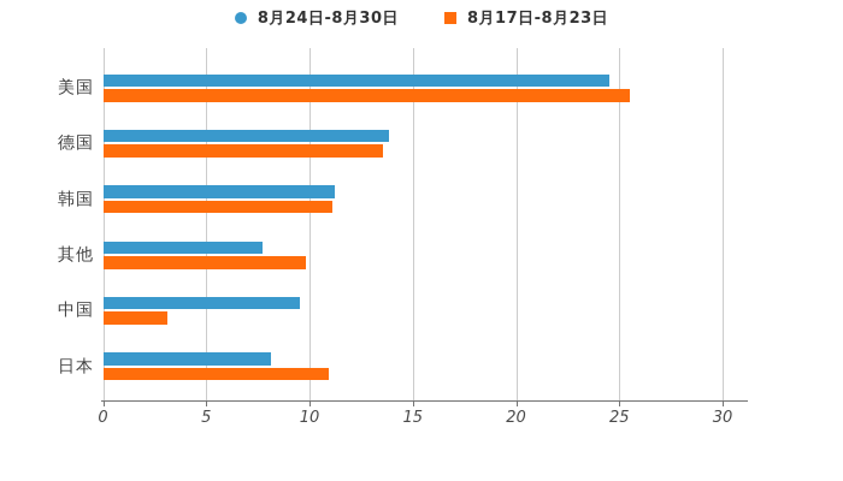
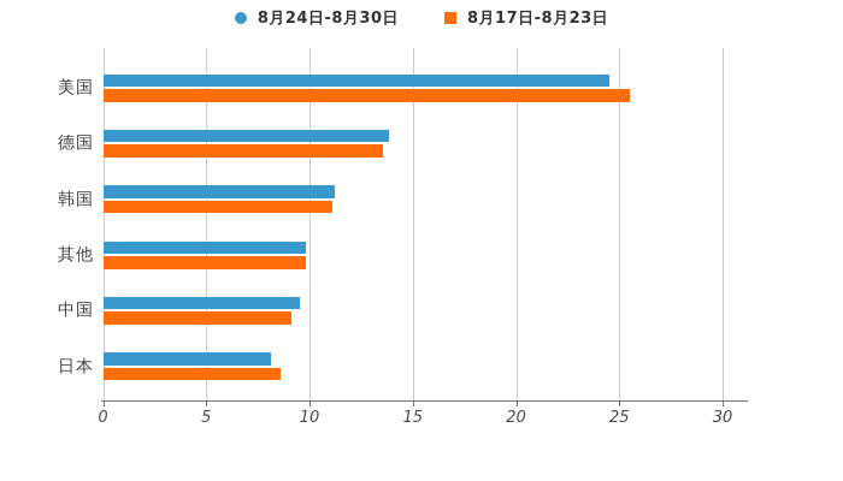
8月24日-8月30日/其他: 7.7 -> 9.8
8月17日-8月23日/中国: 3.1 -> 9.1
8月17日-8月23日/日本: 10.9 -> 8.6
